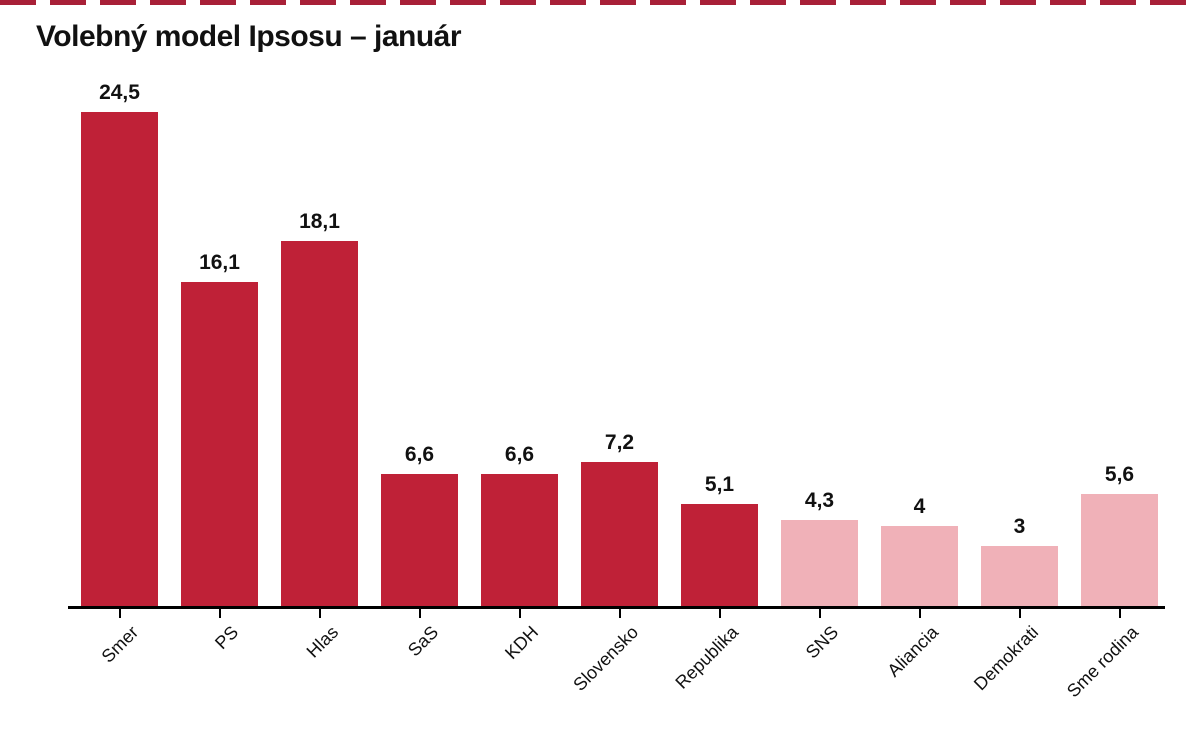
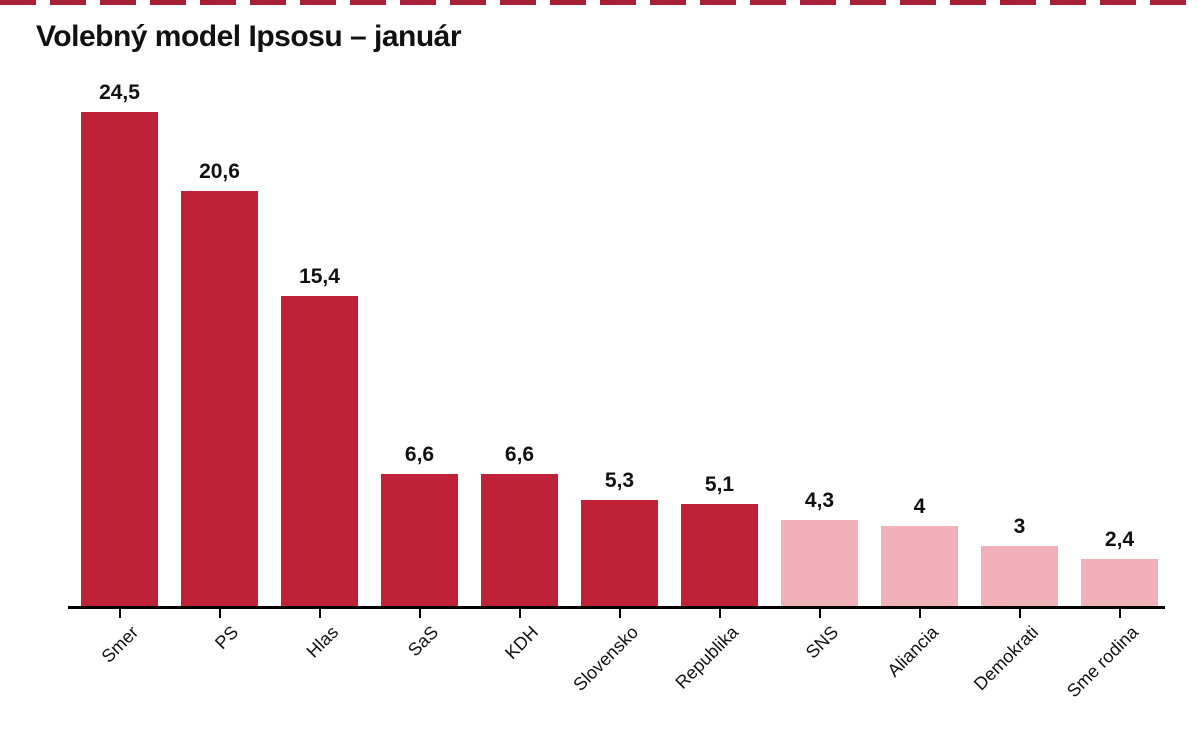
PS: 16,1 -> 20,6
Hlas: 18,1 -> 15,4
Slovensko: 7,2 -> 5,3
Sme rodina: 5,6 -> 2,4
